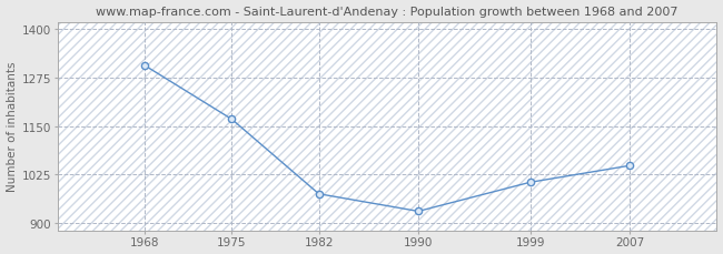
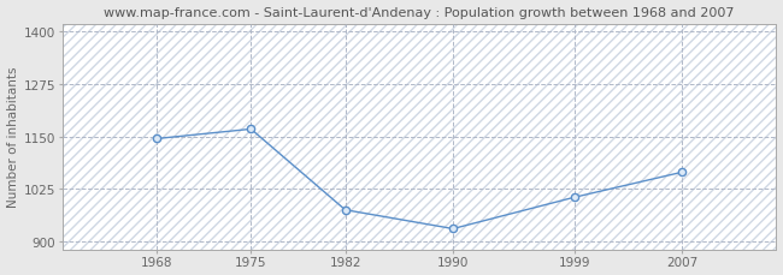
1968: 1307 -> 1145
2007: 1048 -> 1065
